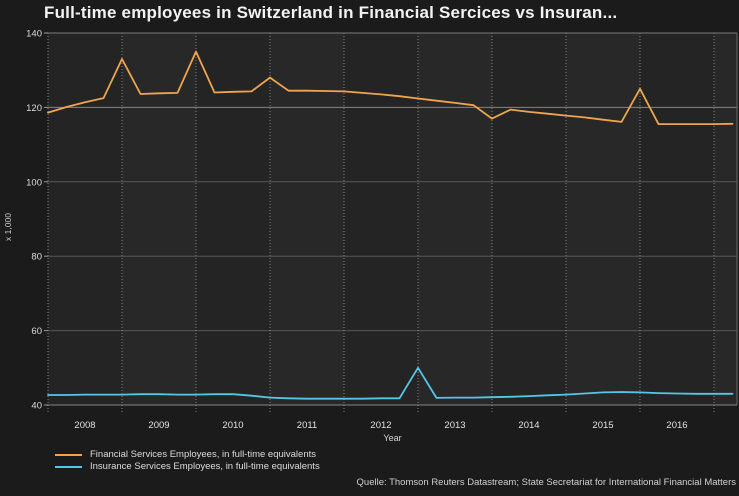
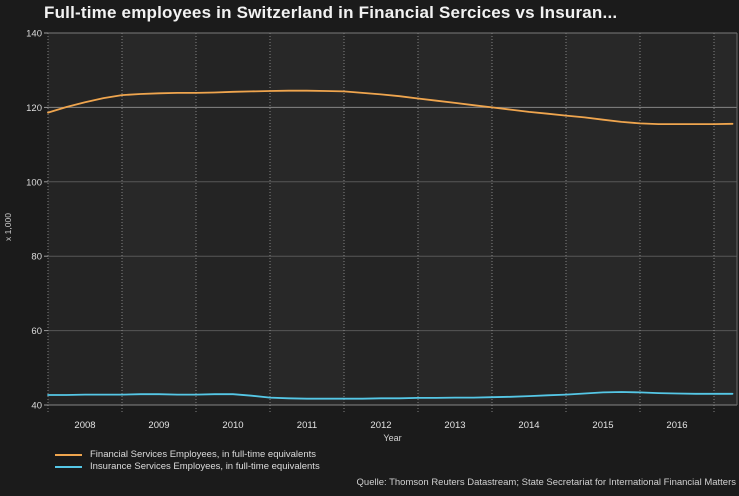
Financial Services Employees, in full-time equivalents/2009: 133 -> 123
Financial Services Employees, in full-time equivalents/2010: 135 -> 124
Financial Services Employees, in full-time equivalents/2011: 128 -> 124
Insurance Services Employees, in full-time equivalents/2013: 50 -> 42
Financial Services Employees, in full-time equivalents/2014: 117 -> 120
Financial Services Employees, in full-time equivalents/2016: 125 -> 116
